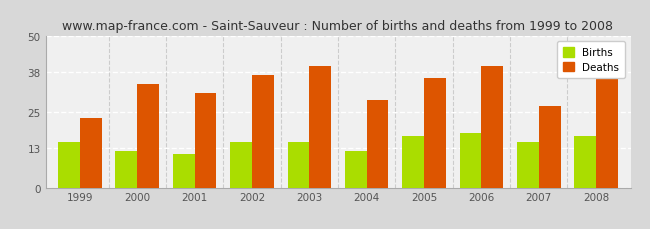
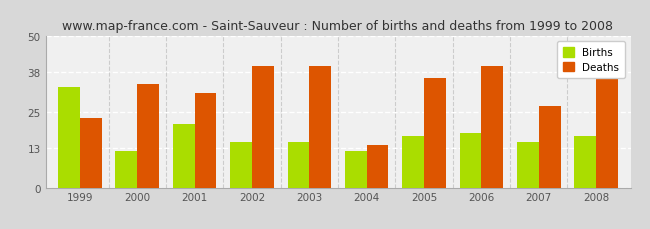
Births/1999: 15 -> 33
Births/2001: 11 -> 21
Deaths/2002: 37 -> 40
Deaths/2004: 29 -> 14
